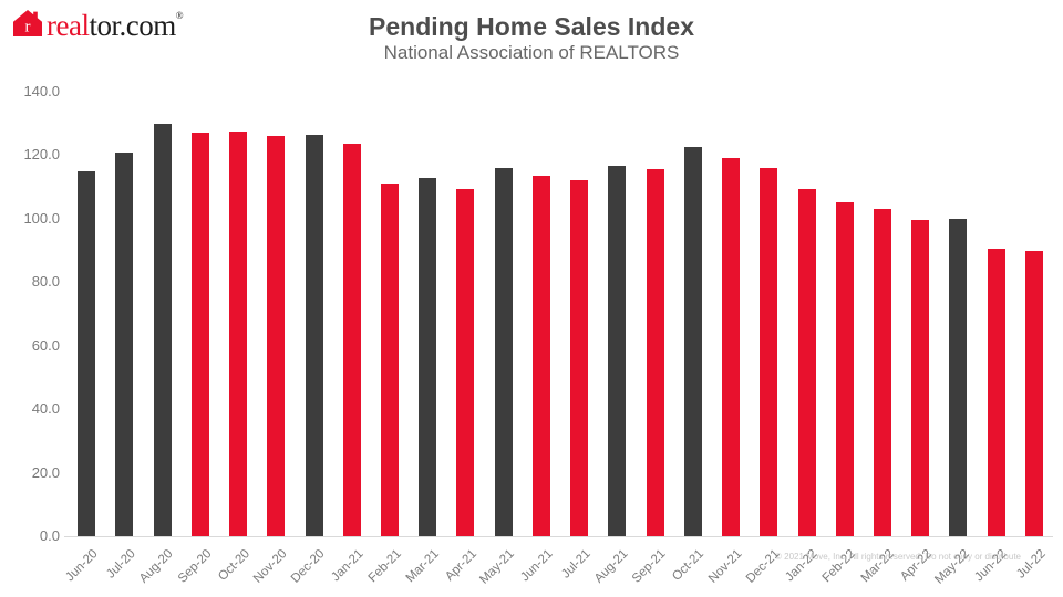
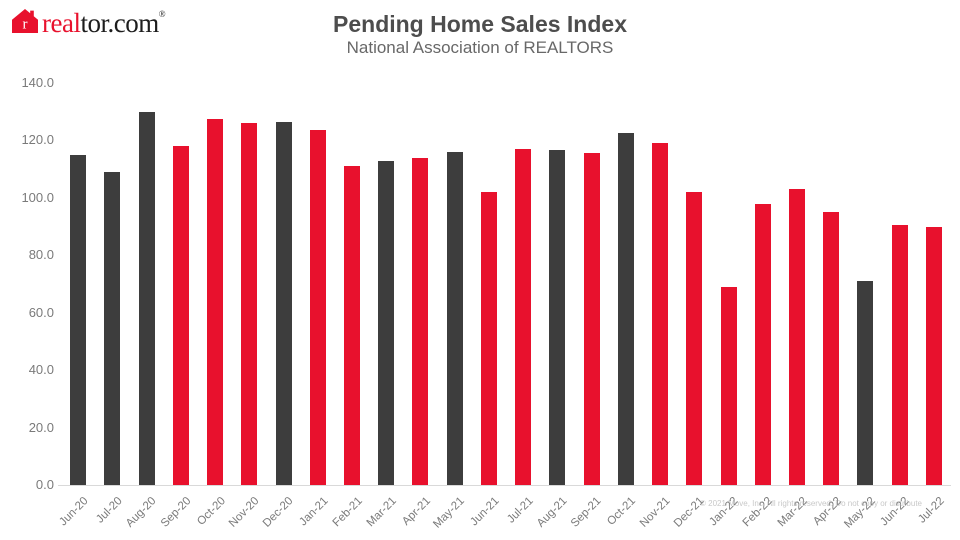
Jul-20: 121 -> 109
Sep-20: 127 -> 118
Apr-21: 110 -> 114
Jun-21: 114 -> 102
Jul-21: 112 -> 117
Dec-21: 116 -> 102
Jan-22: 110 -> 69
Feb-22: 105 -> 98
Apr-22: 100 -> 95
May-22: 100 -> 71
